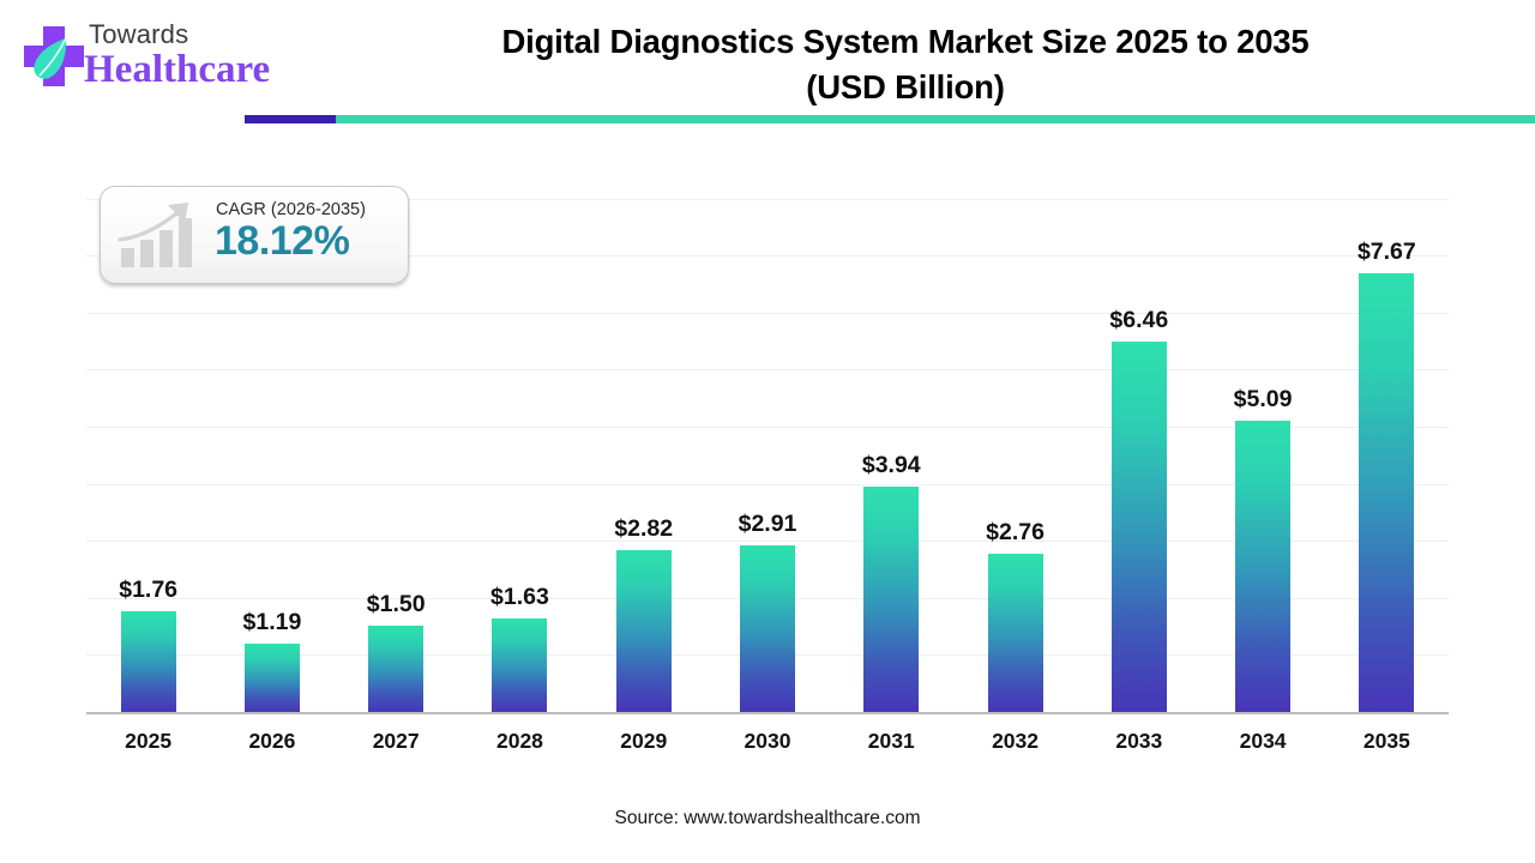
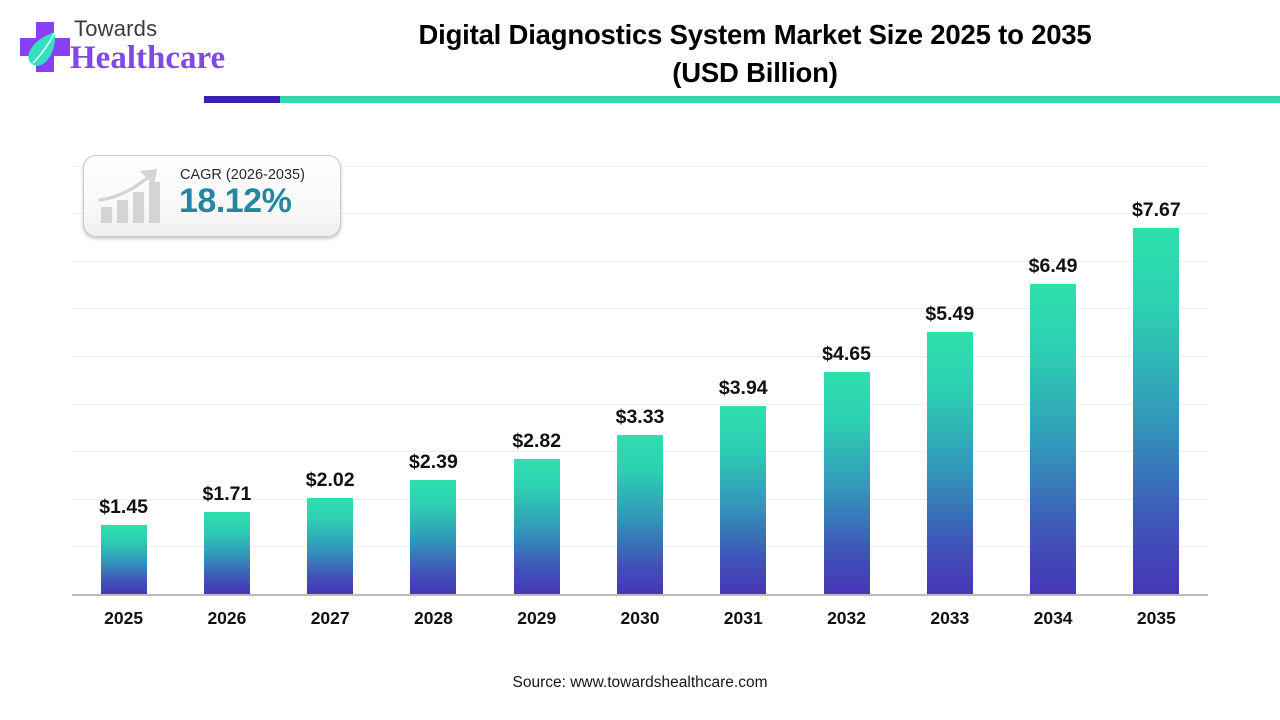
2025: $1.76 -> $1.45
2026: $1.19 -> $1.71
2027: $1.50 -> $2.02
2028: $1.63 -> $2.39
2030: $2.91 -> $3.33
2032: $2.76 -> $4.65
2033: $6.46 -> $5.49
2034: $5.09 -> $6.49
